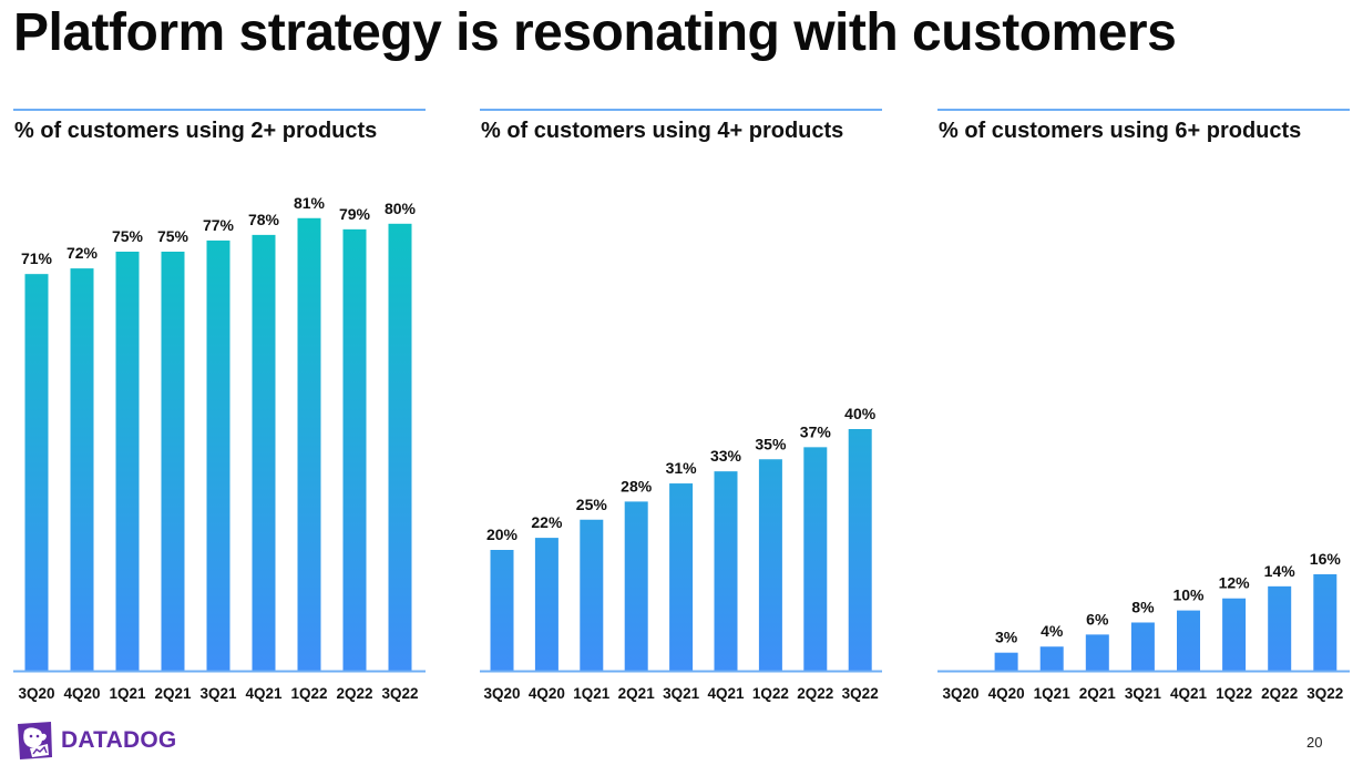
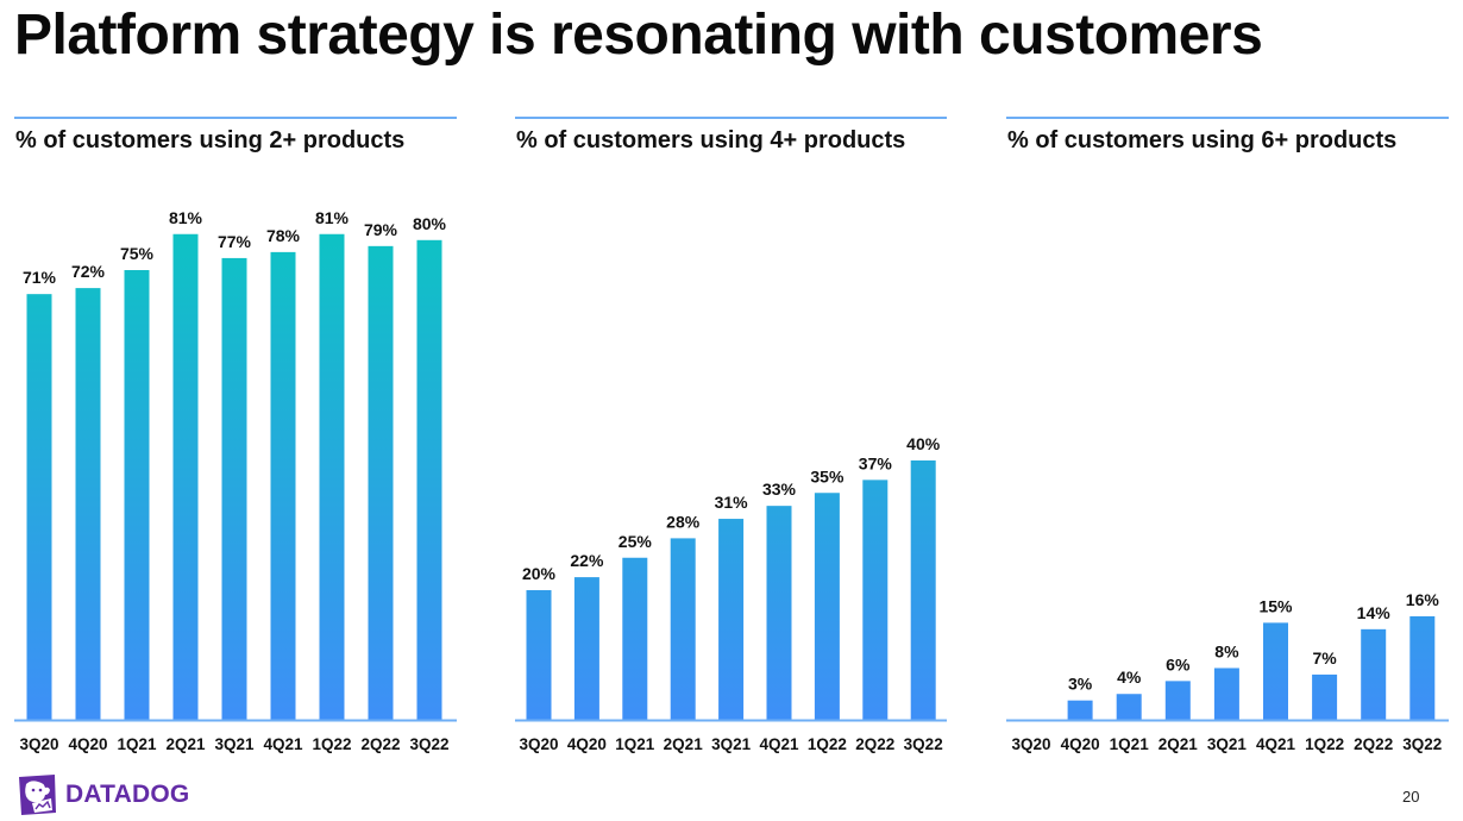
% of customers using 2+ products/2Q21: 75% -> 81%
% of customers using 6+ products/4Q21: 10% -> 15%
% of customers using 6+ products/1Q22: 12% -> 7%
